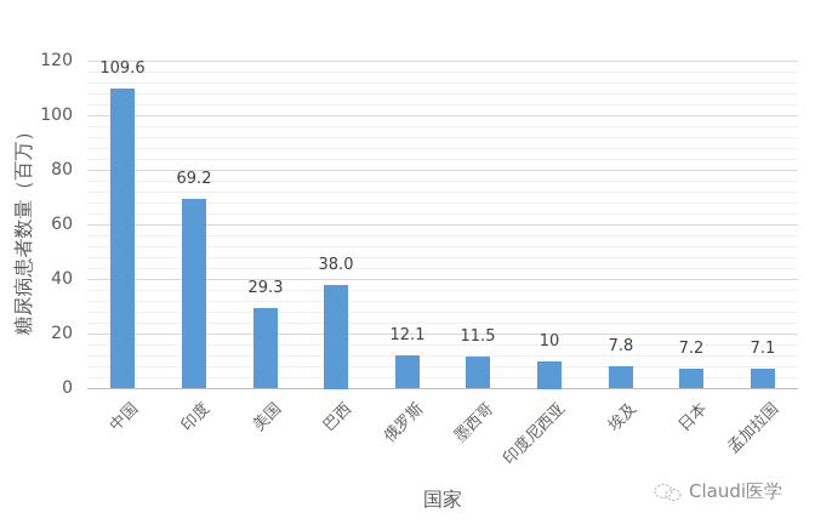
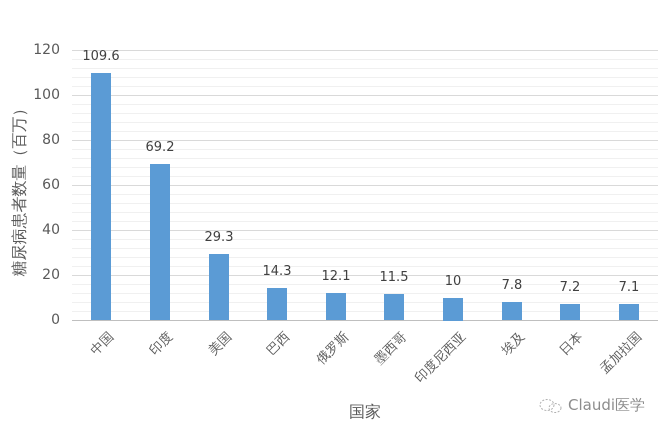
巴西: 38.0 -> 14.3
